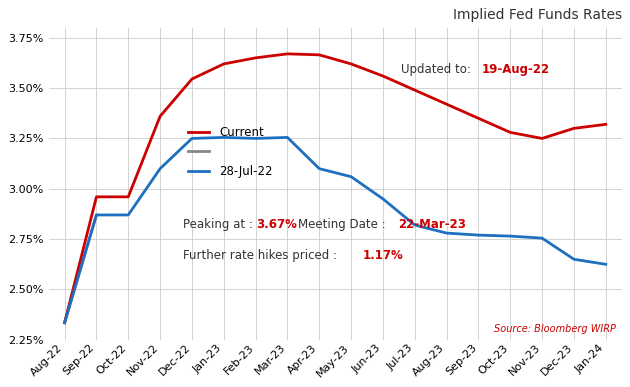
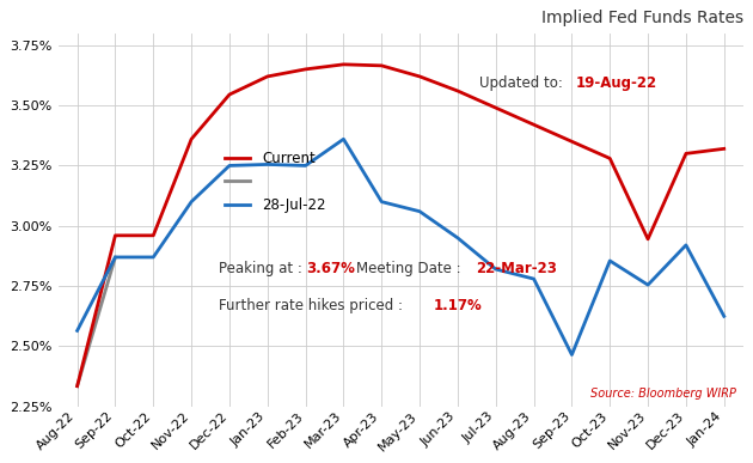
28-Jul-22/Aug-22: 2.335% -> 2.565%
28-Jul-22/Mar-23: 3.255% -> 3.360%
28-Jul-22/Sep-23: 2.770% -> 2.465%
28-Jul-22/Oct-23: 2.765% -> 2.855%
Current/Nov-23: 3.250% -> 2.945%
28-Jul-22/Dec-23: 2.650% -> 2.920%
